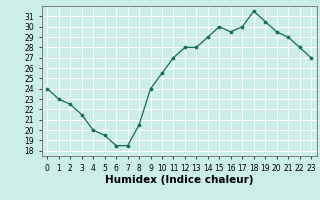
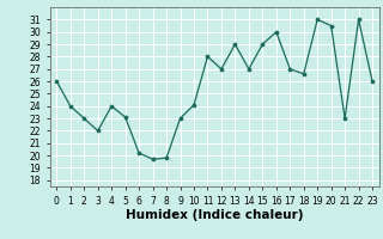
0: 24.0 -> 26.0
1: 23.0 -> 24.0
2: 22.5 -> 23.0
3: 21.5 -> 22.0
4: 20.0 -> 24.0
5: 19.5 -> 23.1
6: 18.5 -> 20.2
7: 18.5 -> 19.7
8: 20.5 -> 19.8
9: 24.0 -> 23.0
10: 25.5 -> 24.1
11: 27.0 -> 28.0
12: 28.0 -> 27.0
13: 28.0 -> 29.0
14: 29.0 -> 27.0
15: 30.0 -> 29.0
16: 29.5 -> 30.0
17: 30.0 -> 27.0
18: 31.5 -> 26.6
19: 30.5 -> 31.0
20: 29.5 -> 30.5
21: 29.0 -> 23.0
22: 28.0 -> 31.0
23: 27.0 -> 26.0
